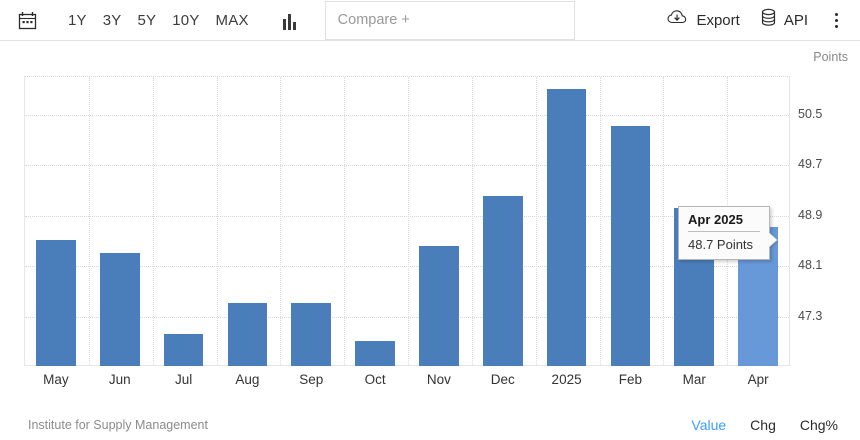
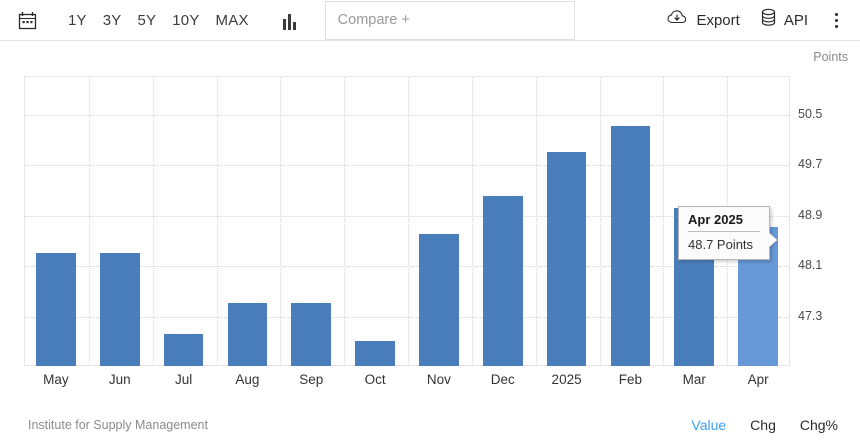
May: 48.5 -> 48.3
Nov: 48.4 -> 48.6
2025: 50.9 -> 49.9
